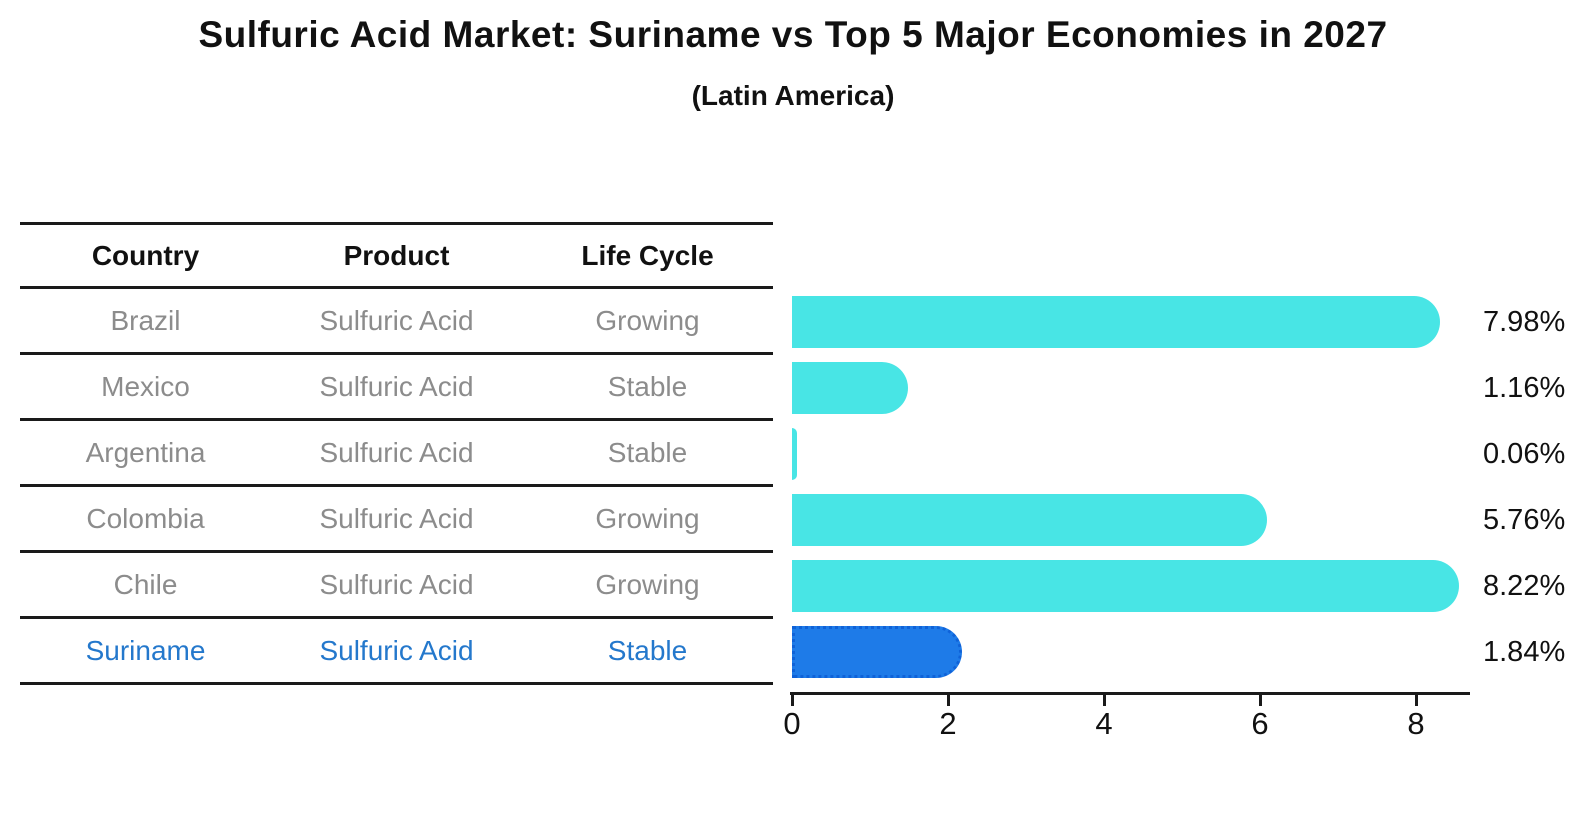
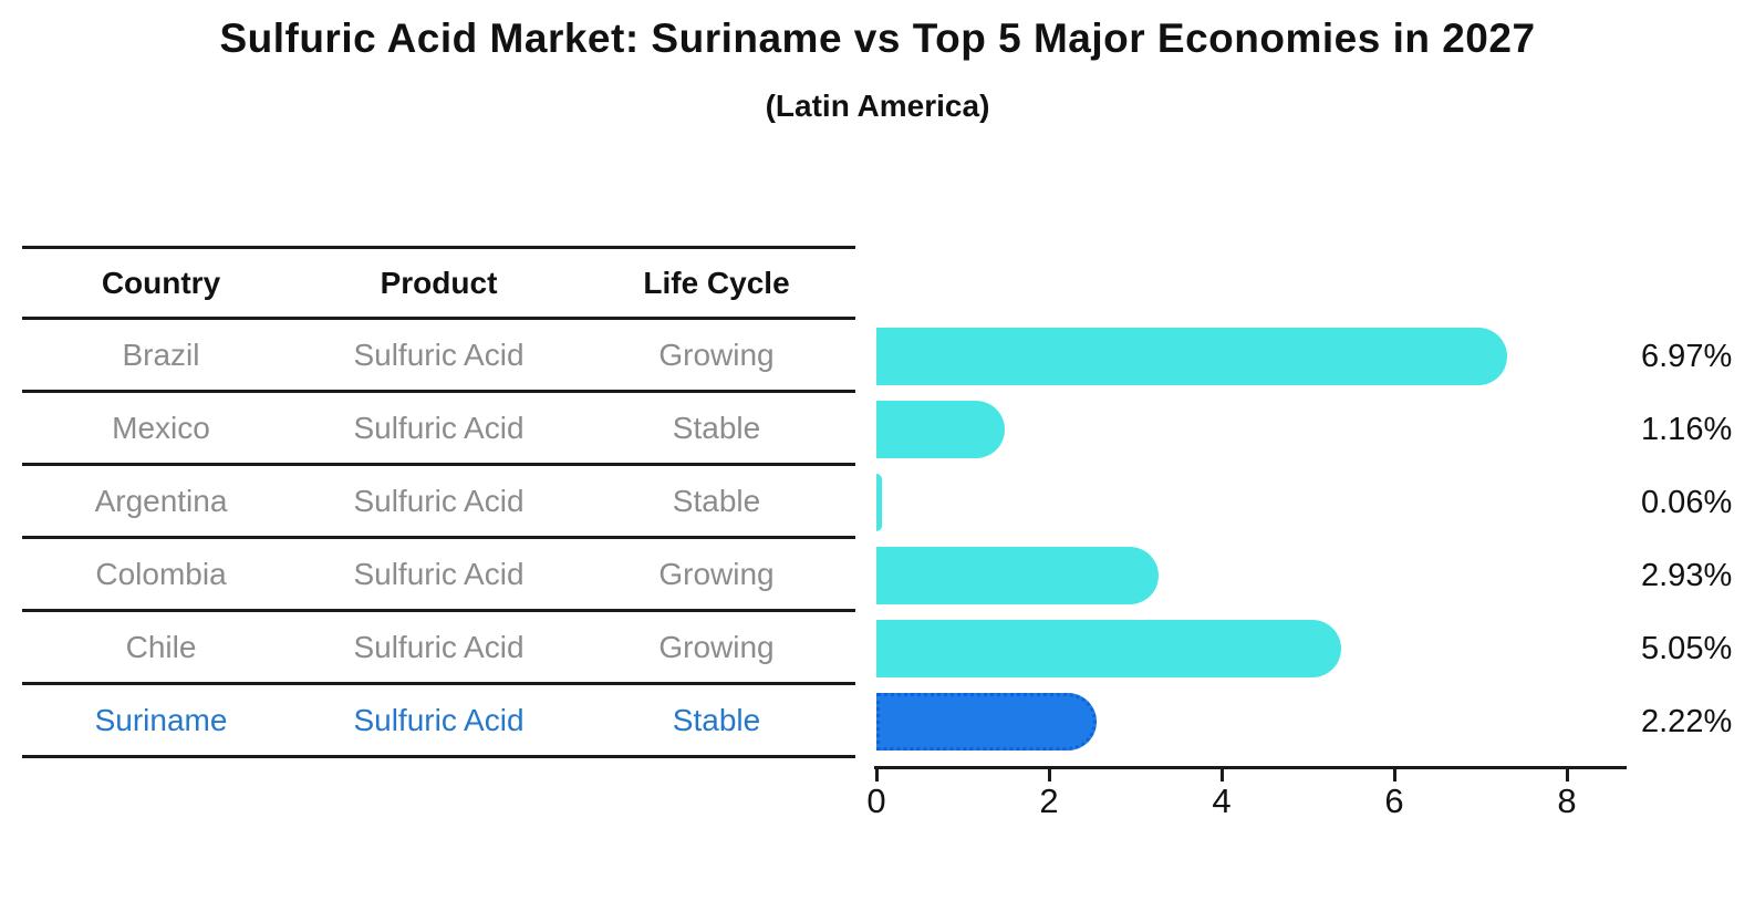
Brazil: 7.98% -> 6.97%
Colombia: 5.76% -> 2.93%
Chile: 8.22% -> 5.05%
Suriname: 1.84% -> 2.22%
